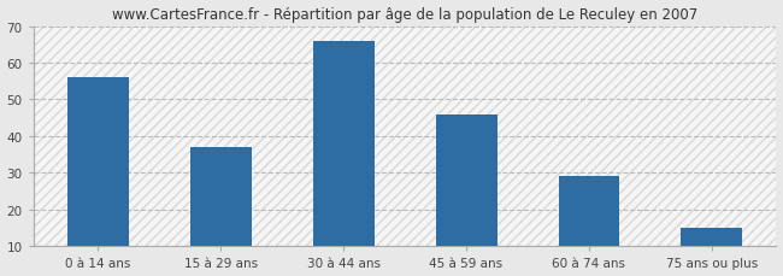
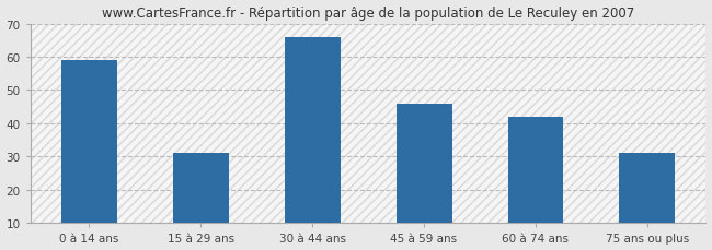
0 à 14 ans: 56 -> 59
15 à 29 ans: 37 -> 31
60 à 74 ans: 29 -> 42
75 ans ou plus: 15 -> 31
